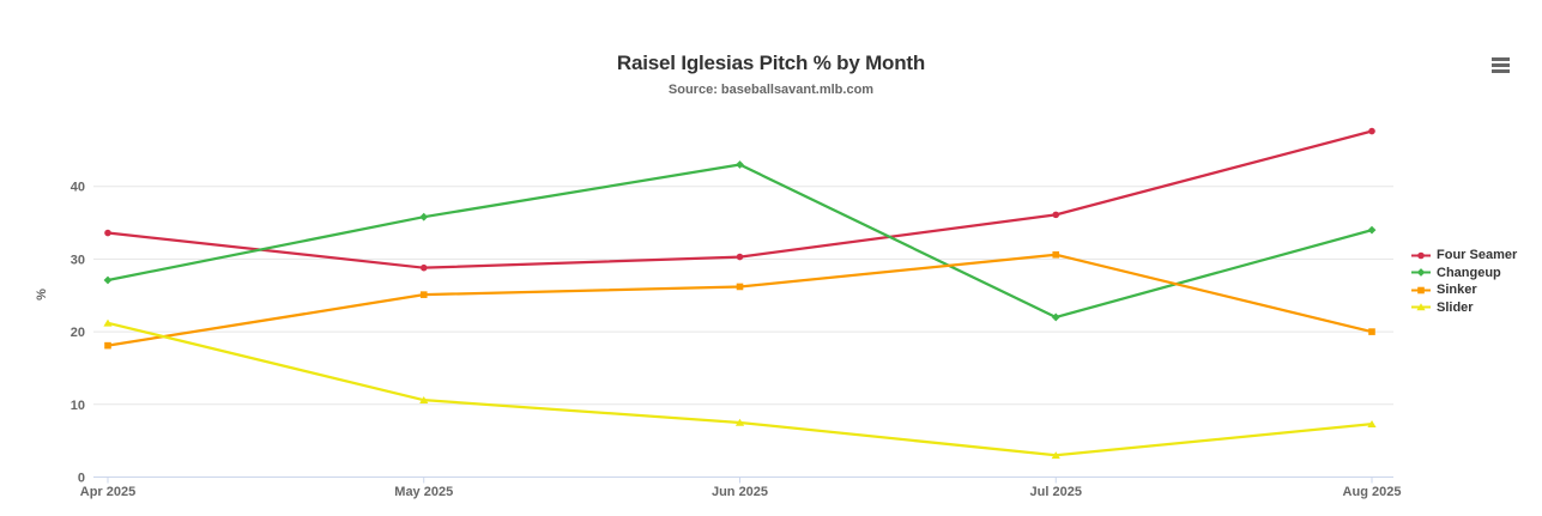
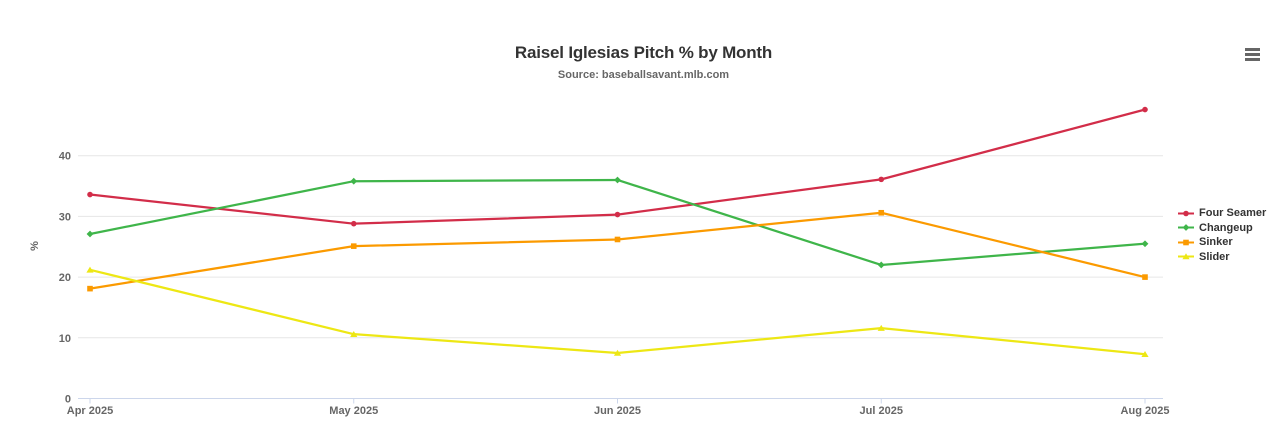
Changeup/Jun 2025: 43 -> 36
Slider/Jul 2025: 3 -> 12
Changeup/Aug 2025: 34 -> 26
